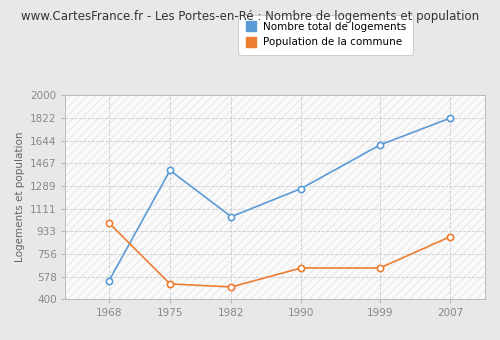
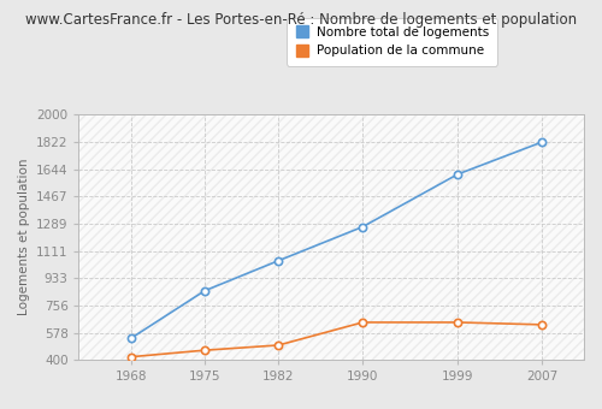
Population de la commune/1968: 1000 -> 420
Nombre total de logements/1975: 1410 -> 850
Population de la commune/1975: 520 -> 460
Population de la commune/2007: 890 -> 630
